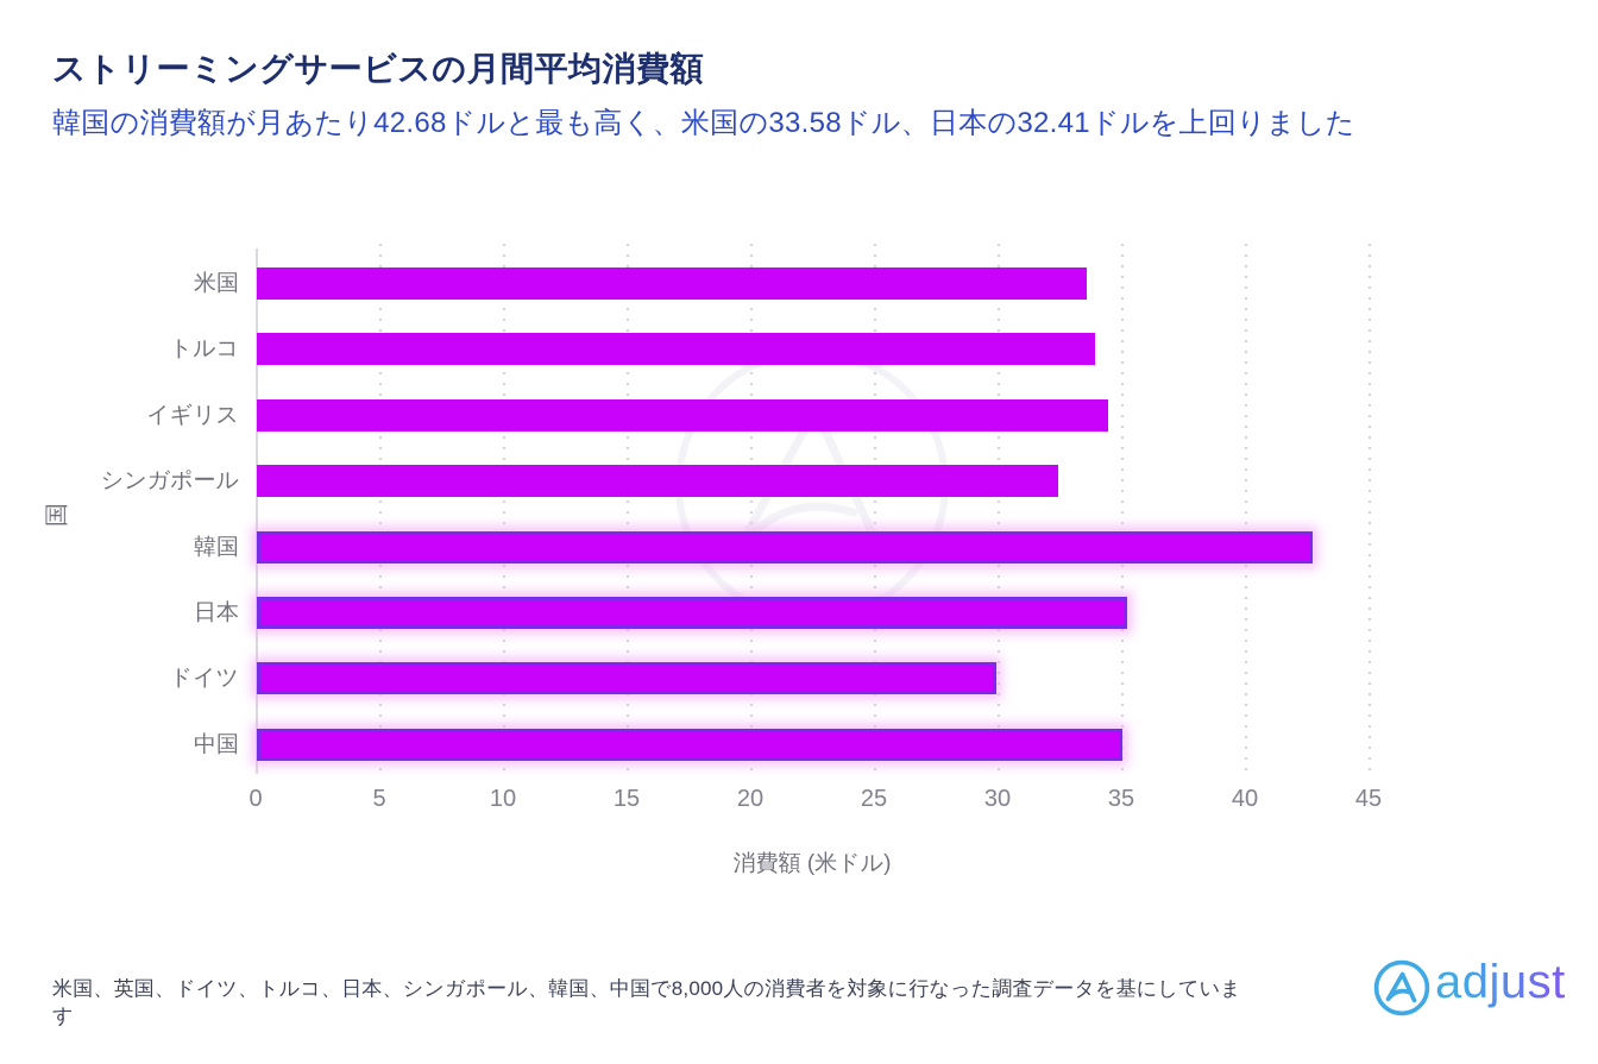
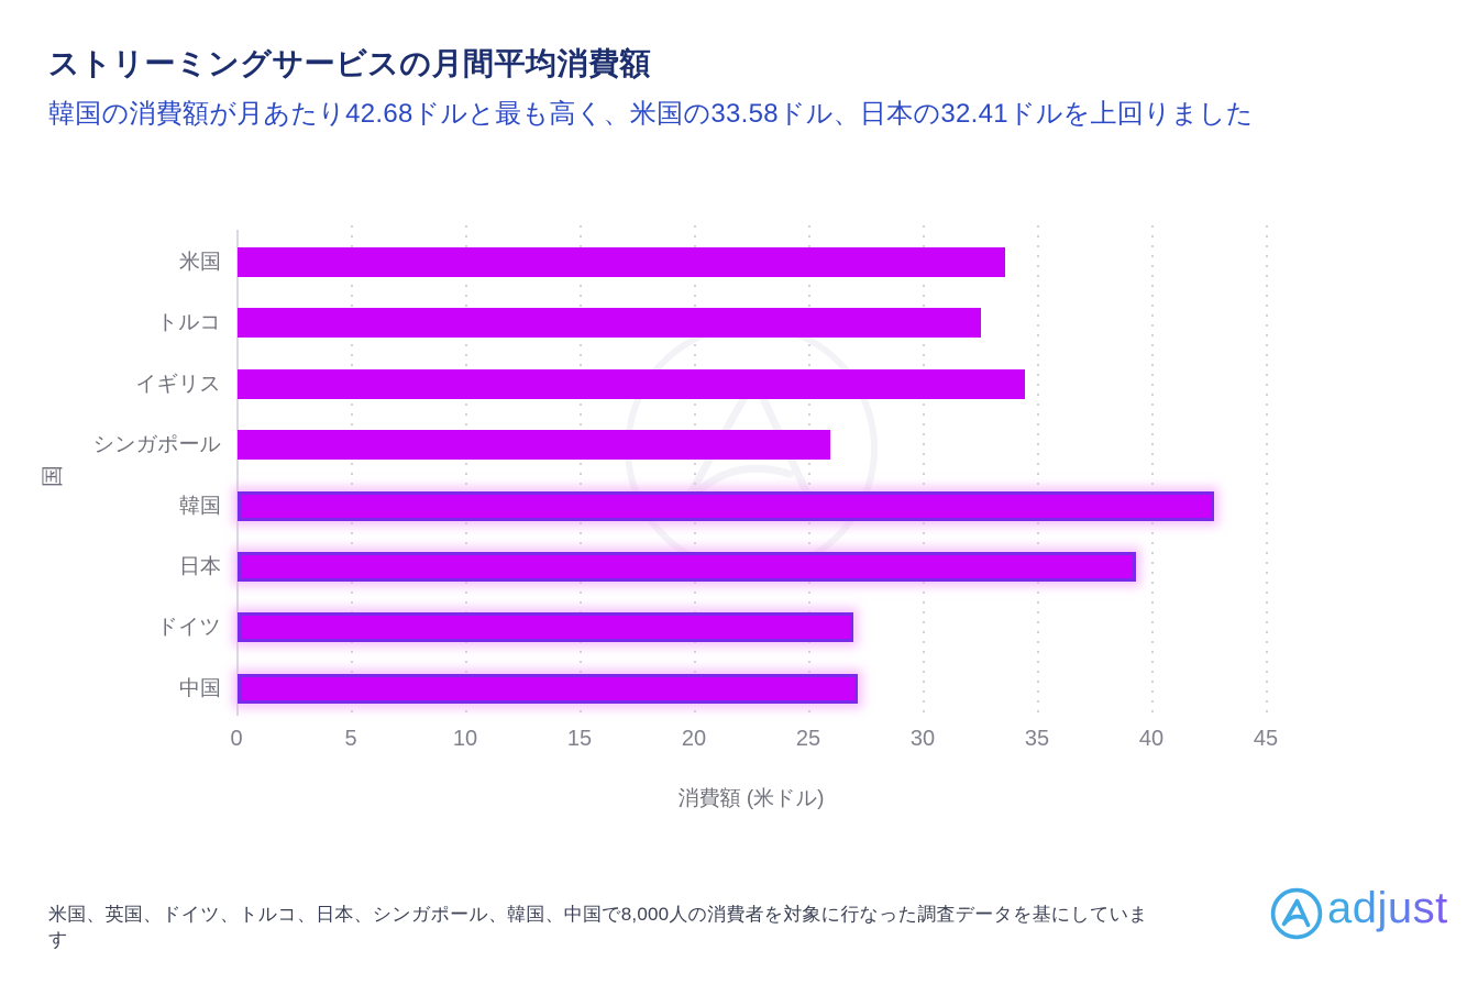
トルコ: 33.9 -> 32.5
シンガポール: 32.4 -> 25.9
日本: 35.2 -> 39.3
ドイツ: 29.9 -> 26.9
中国: 35.0 -> 27.1
